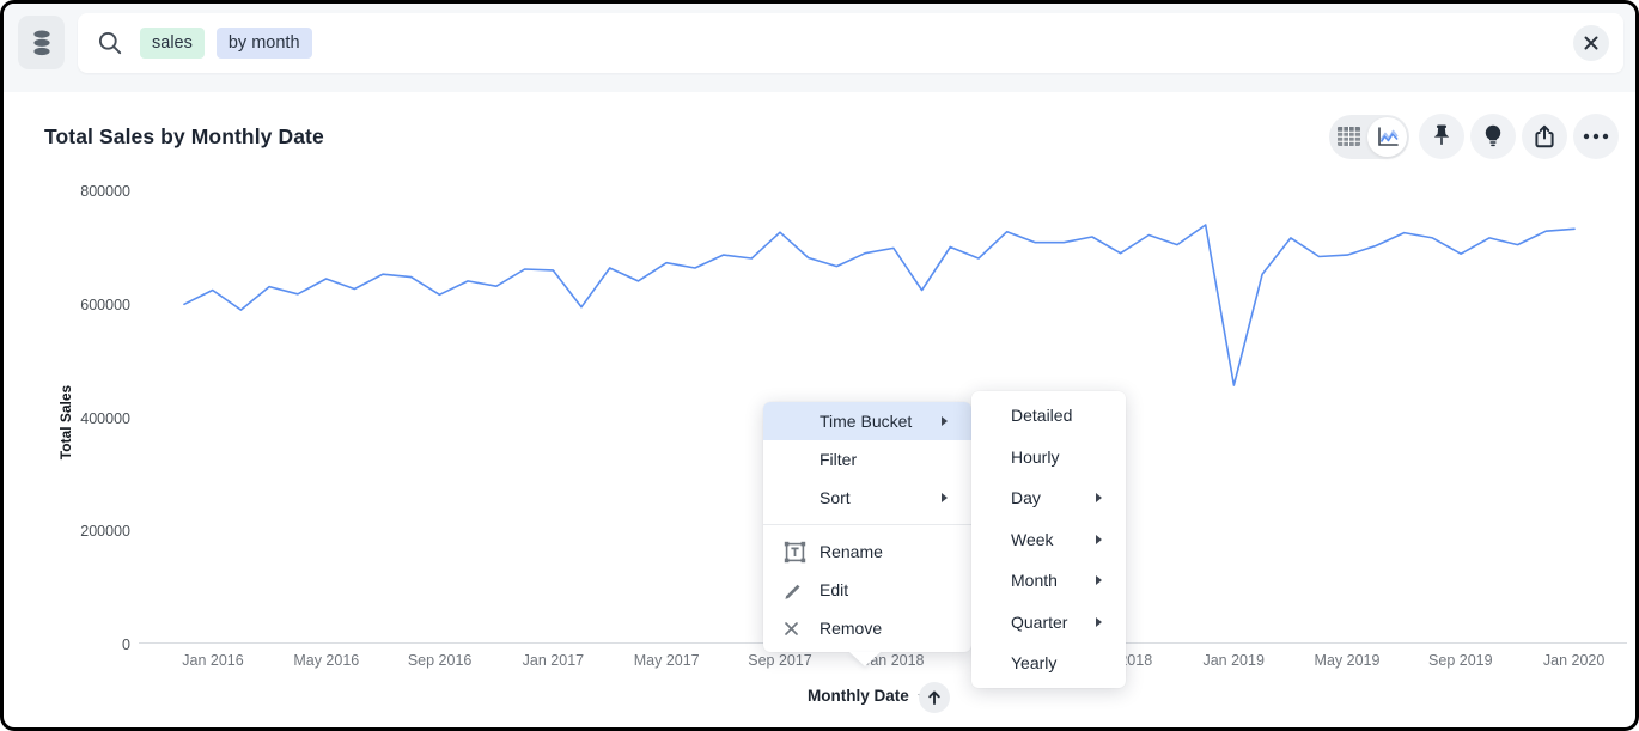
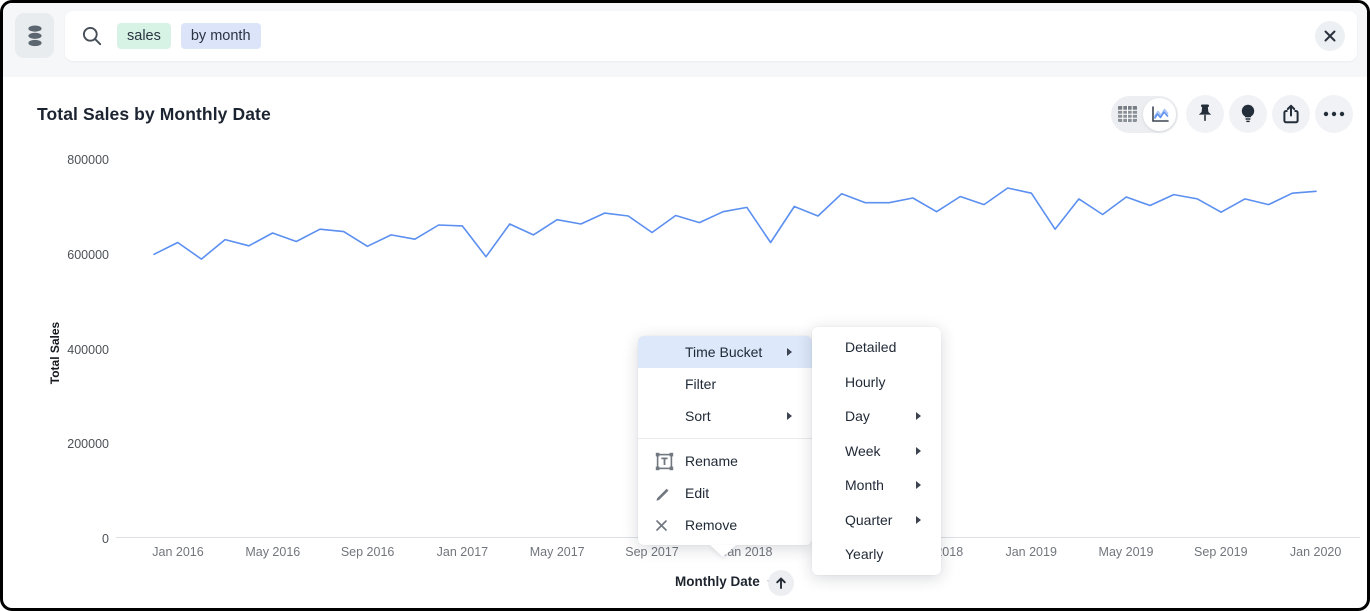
Sep 2017: 730000 -> 650000
Jan 2019: 460000 -> 730000
May 2019: 690000 -> 720000
